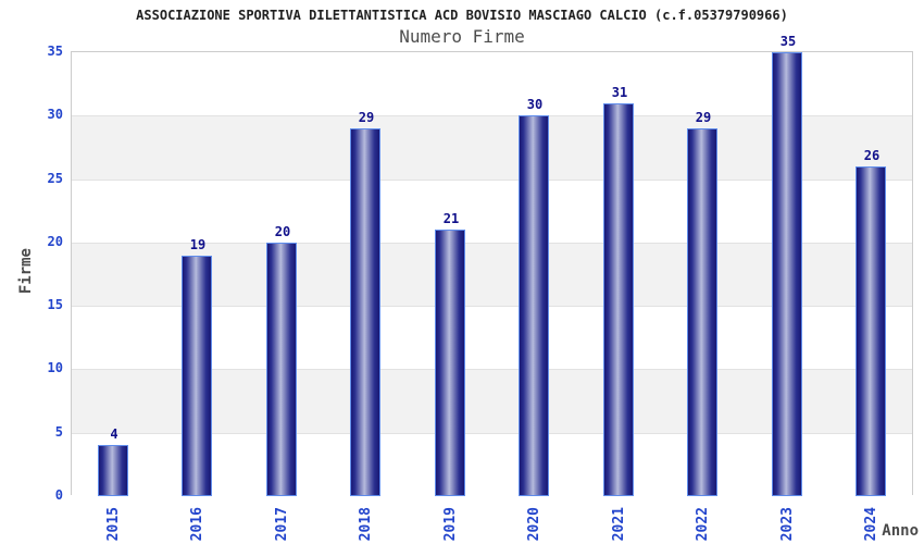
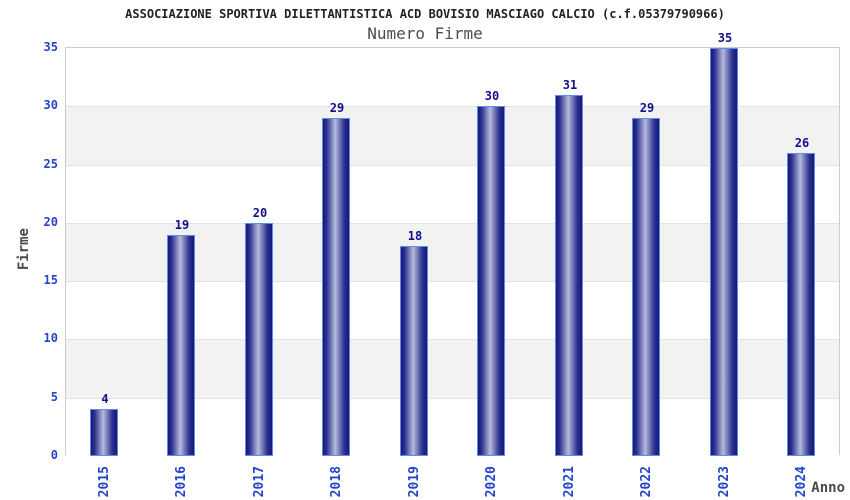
2019: 21 -> 18
